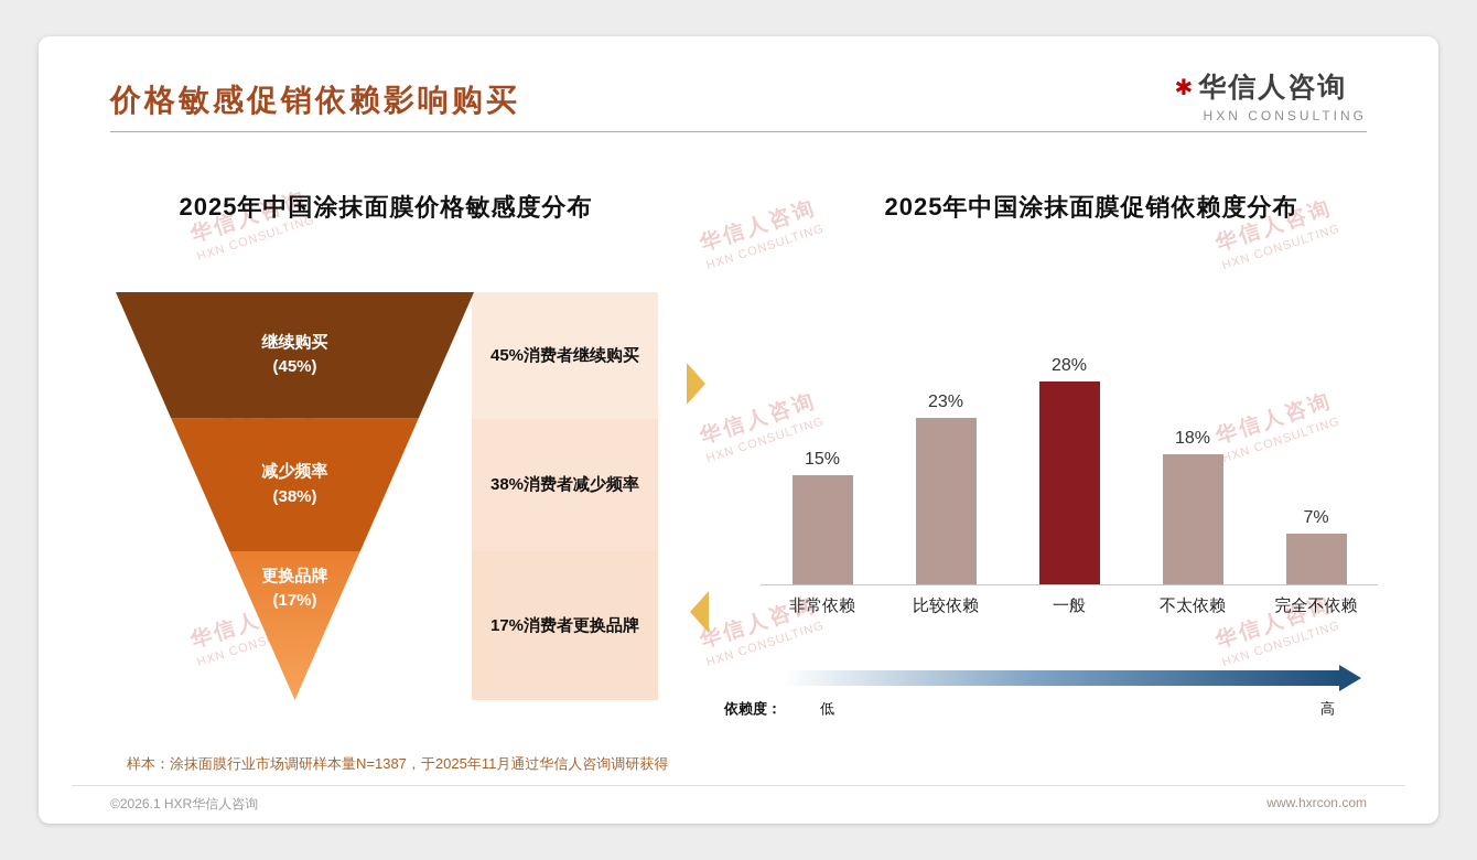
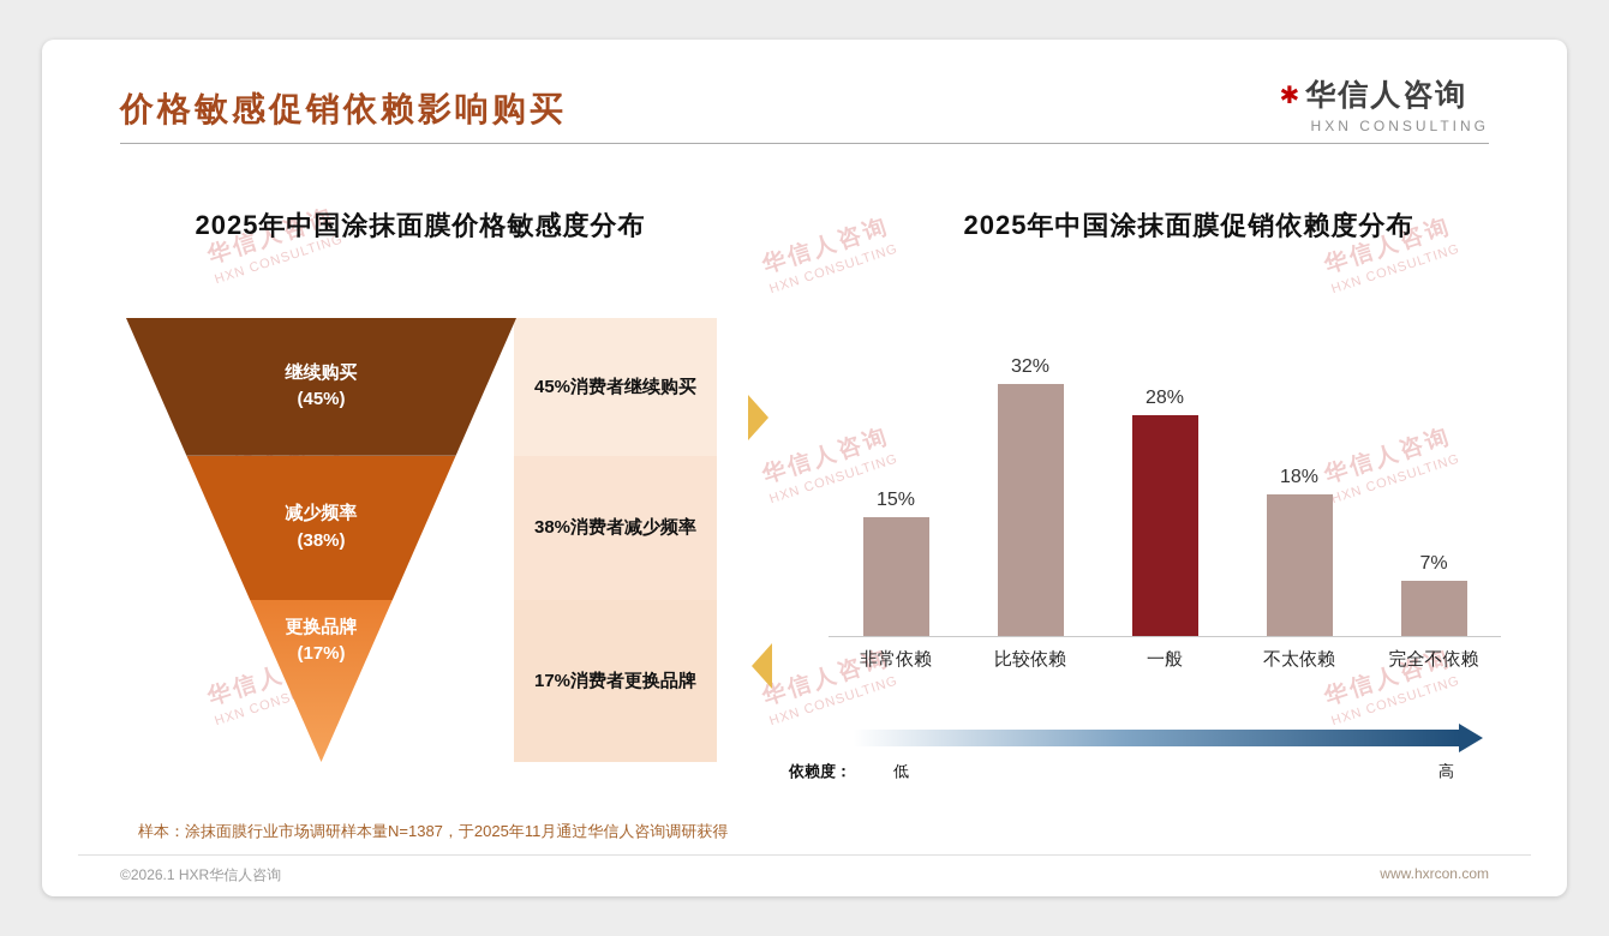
2025年中国涂抹面膜促销依赖度分布/比较依赖: 23% -> 32%
